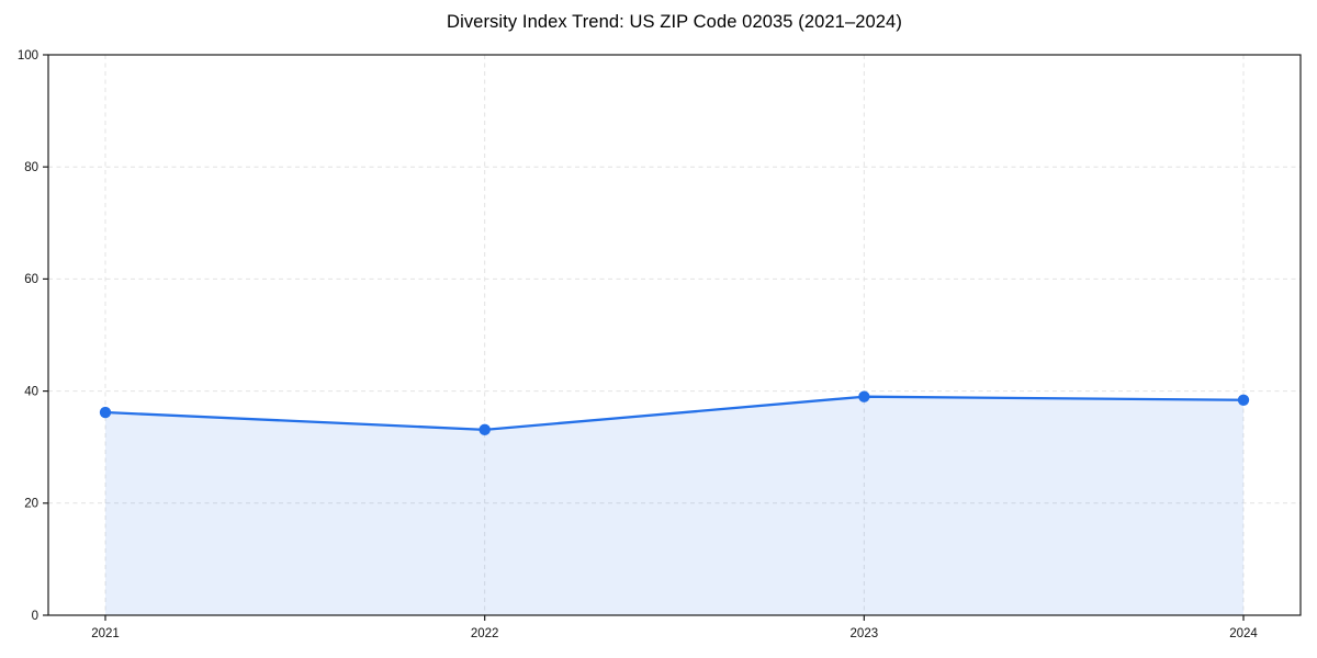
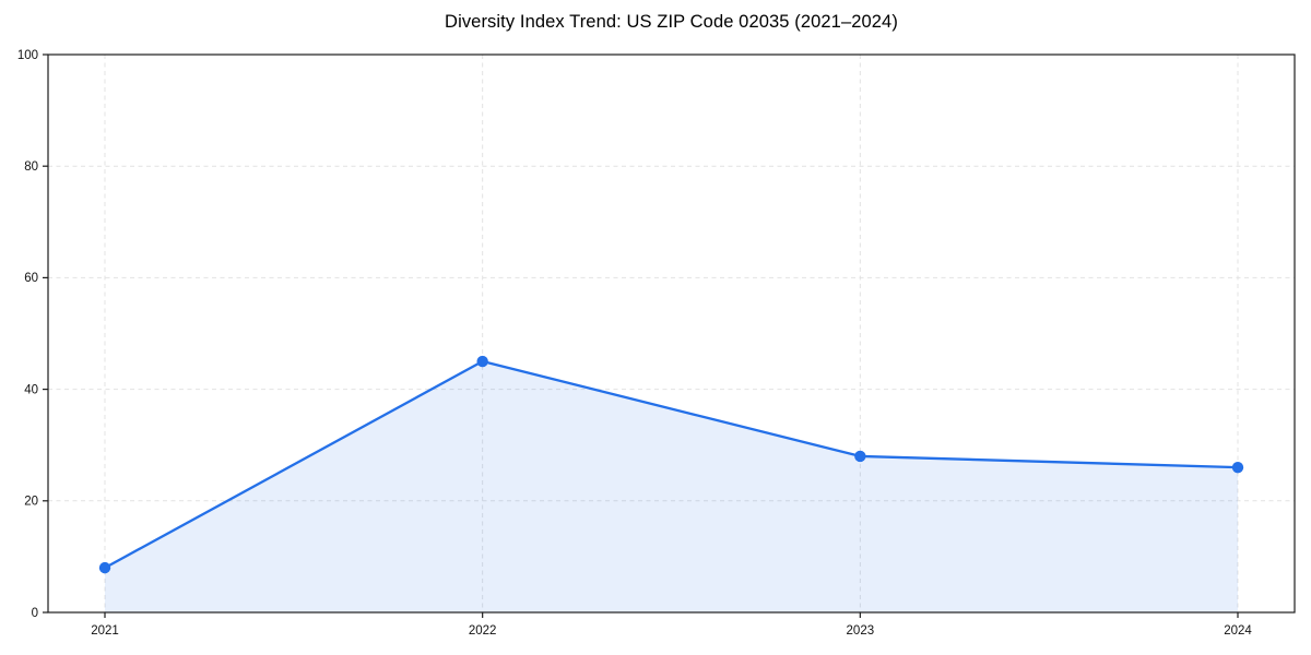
2021: 36 -> 8
2022: 33 -> 45
2023: 39 -> 28
2024: 38 -> 26
